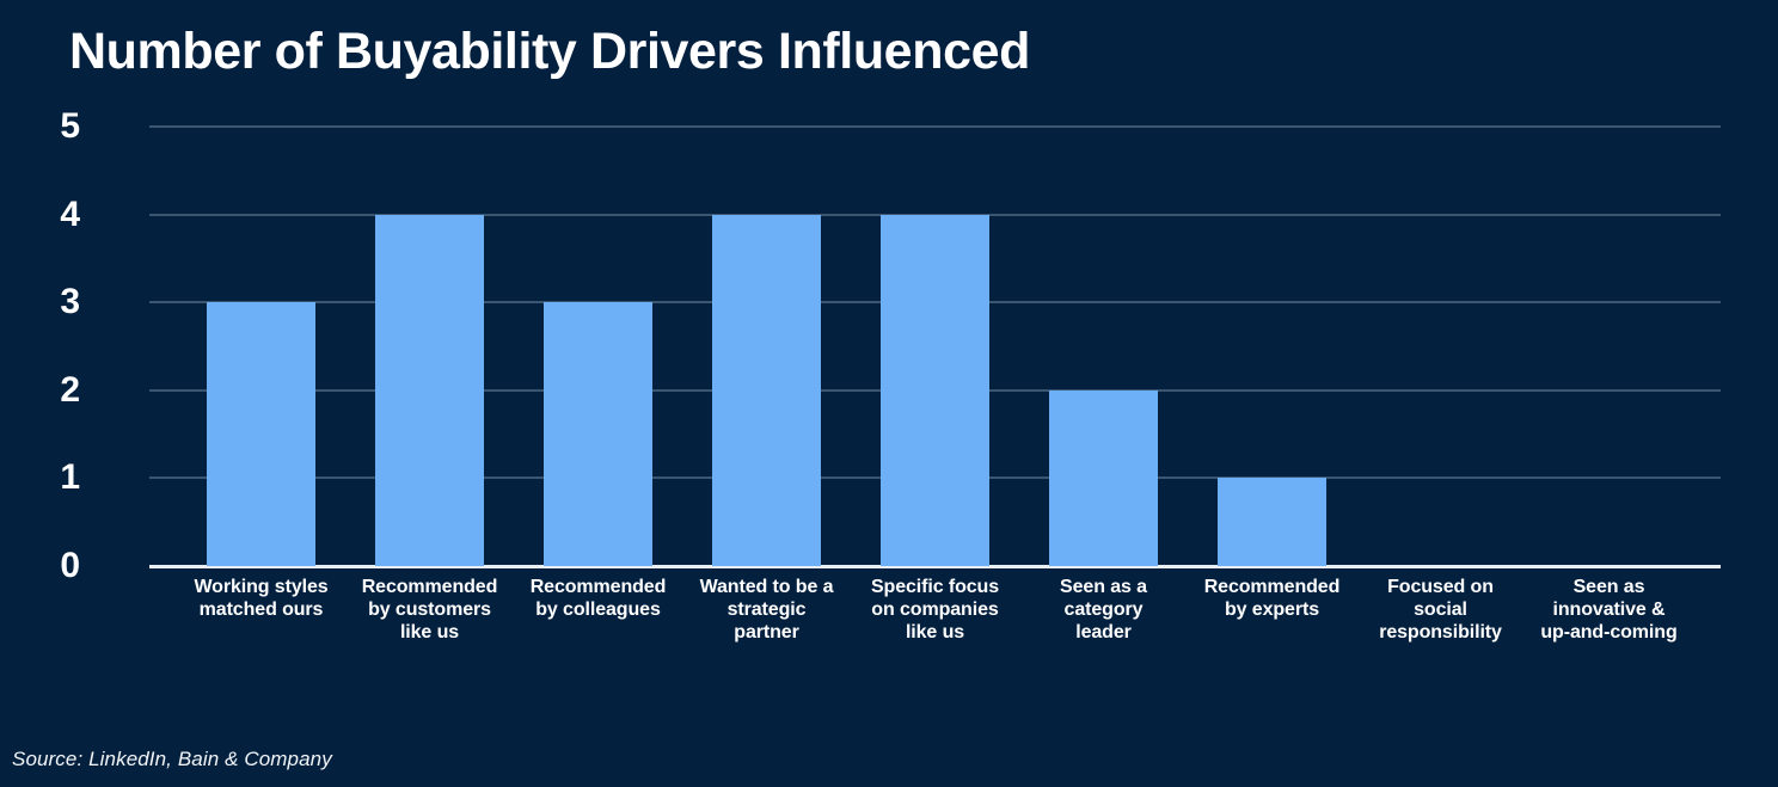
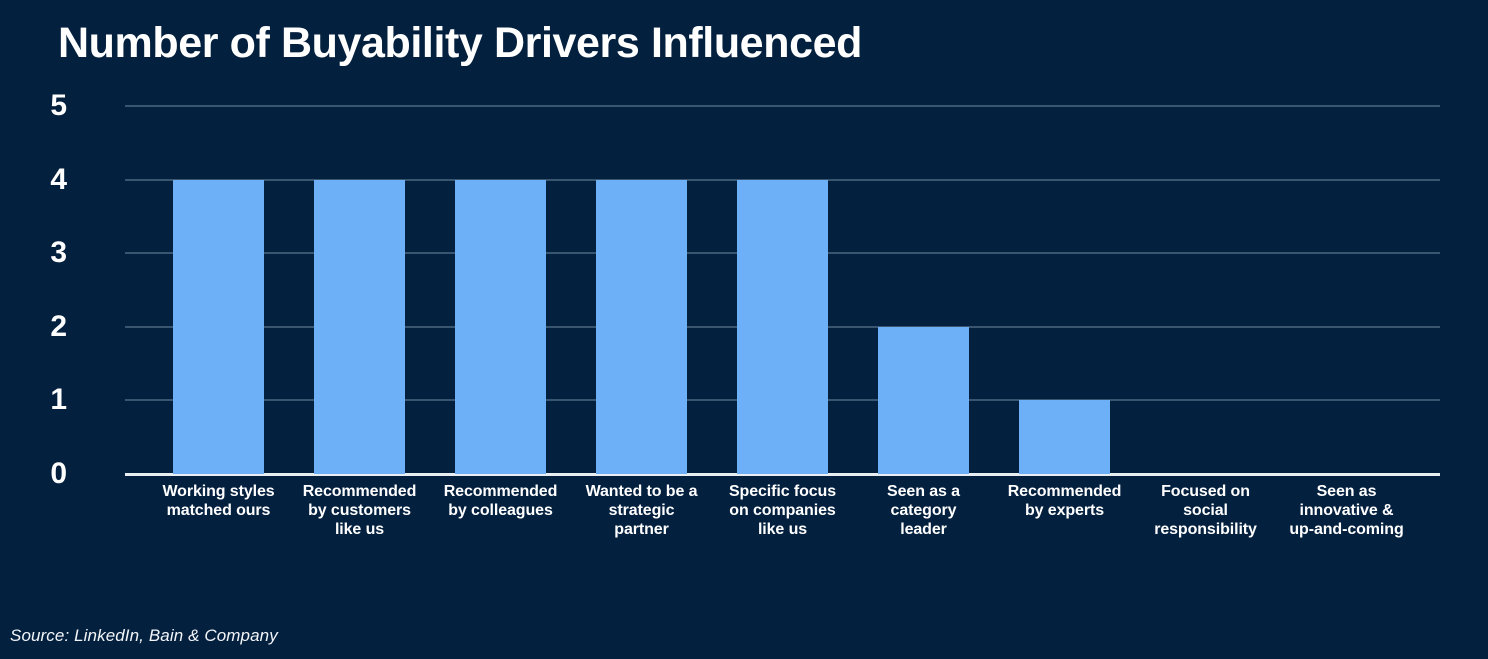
Working styles matched ours: 3 -> 4
Recommended by colleagues: 3 -> 4
